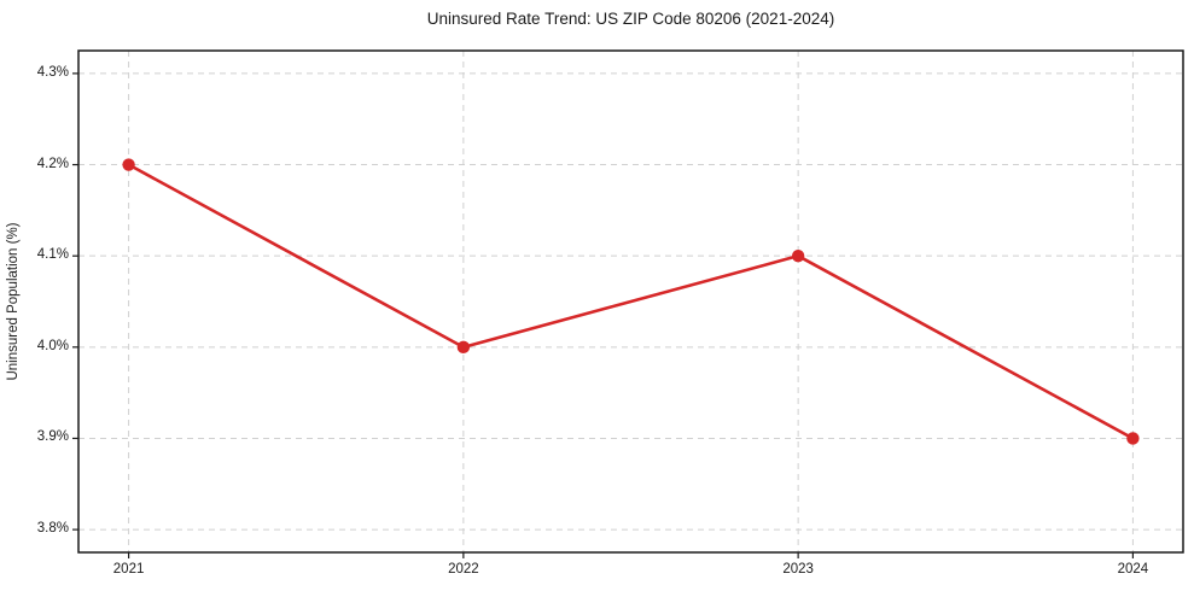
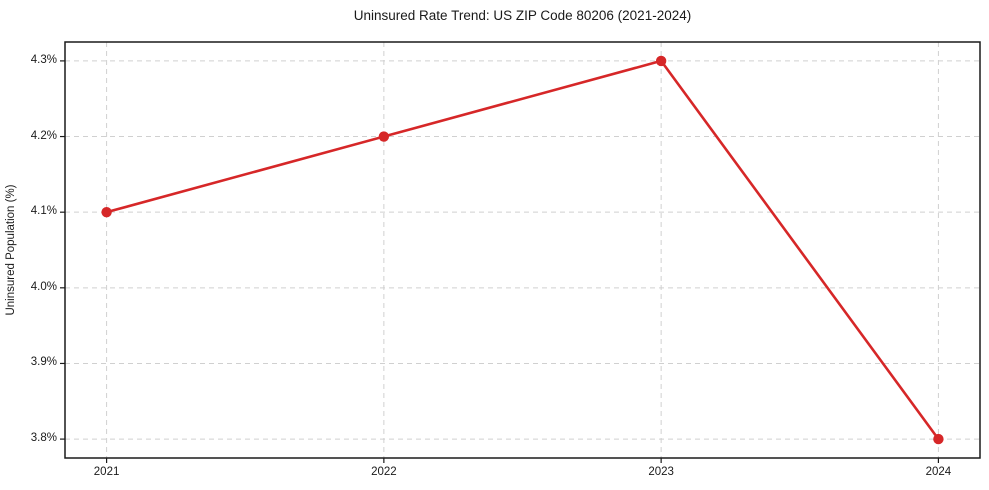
2021: 4.2% -> 4.1%
2022: 4.0% -> 4.2%
2023: 4.1% -> 4.3%
2024: 3.9% -> 3.8%
